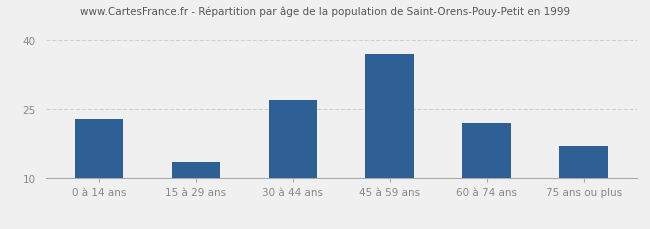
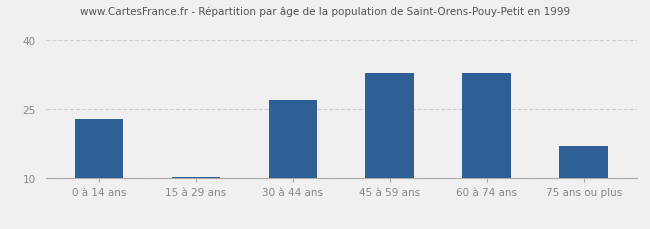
15 à 29 ans: 13.5 -> 10.3
45 à 59 ans: 37.0 -> 33.0
60 à 74 ans: 22.0 -> 33.0
